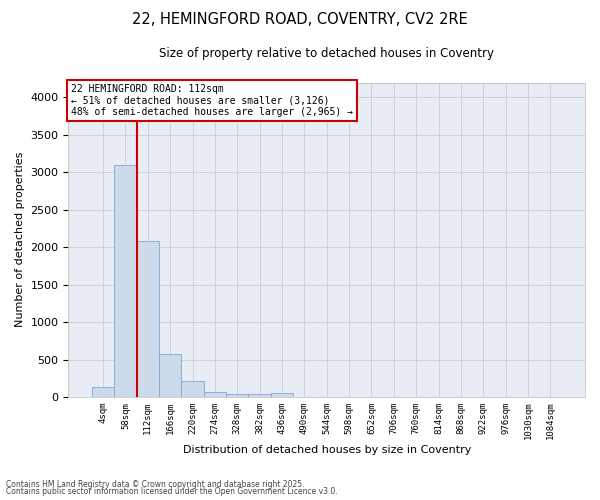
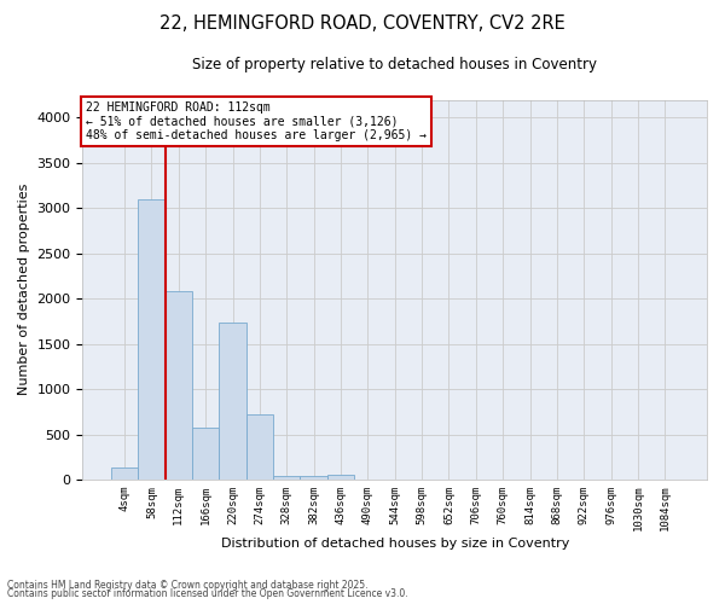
220sqm: 220 -> 1740
274sqm: 70 -> 720
